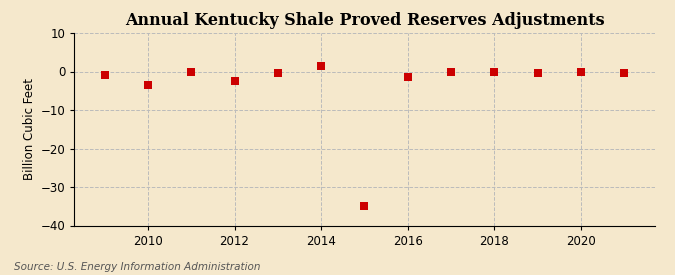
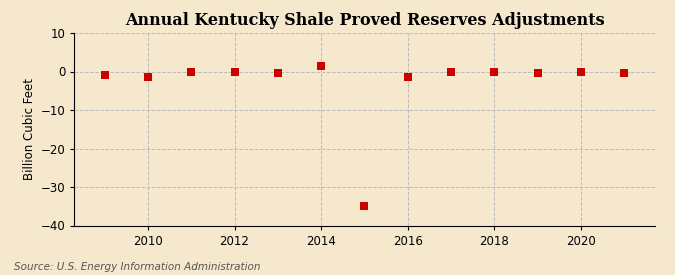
2010: -3.5 -> -1.5
2012: -2.5 -> -0.2
